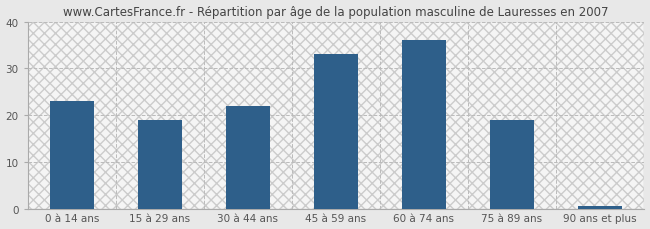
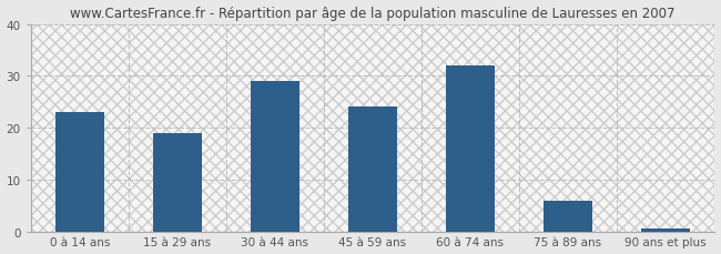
30 à 44 ans: 22.0 -> 29.0
45 à 59 ans: 33.0 -> 24.0
60 à 74 ans: 36.0 -> 32.0
75 à 89 ans: 19.0 -> 6.0
